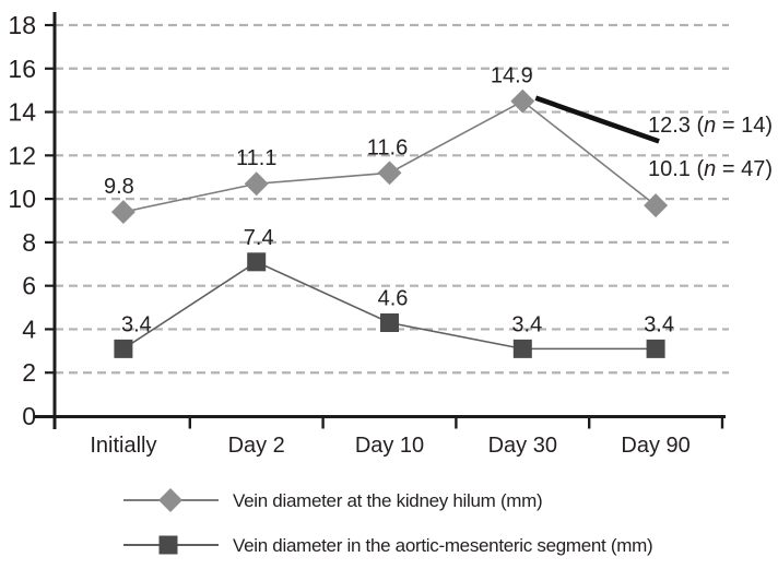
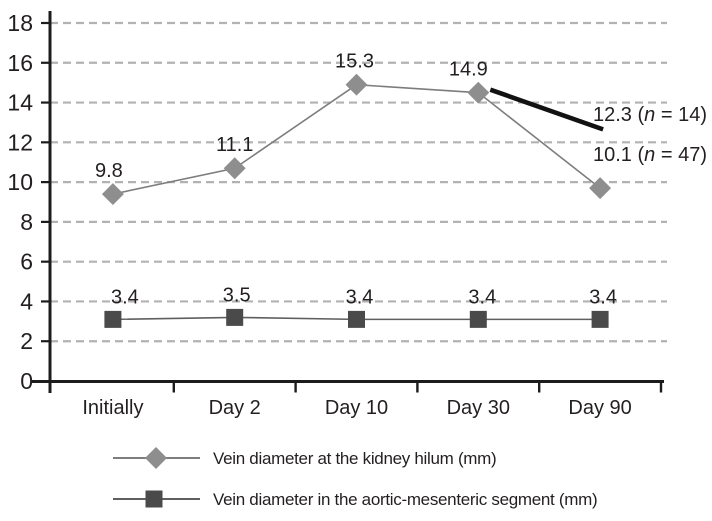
Vein diameter in the aortic-mesenteric segment (mm)/Day 2: 7.4 -> 3.5
Vein diameter at the kidney hilum (mm)/Day 10: 11.6 -> 15.3
Vein diameter in the aortic-mesenteric segment (mm)/Day 10: 4.6 -> 3.4
